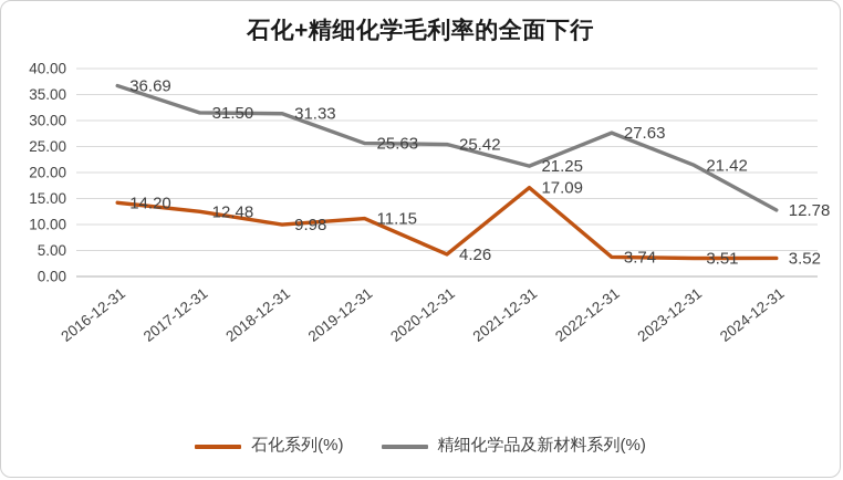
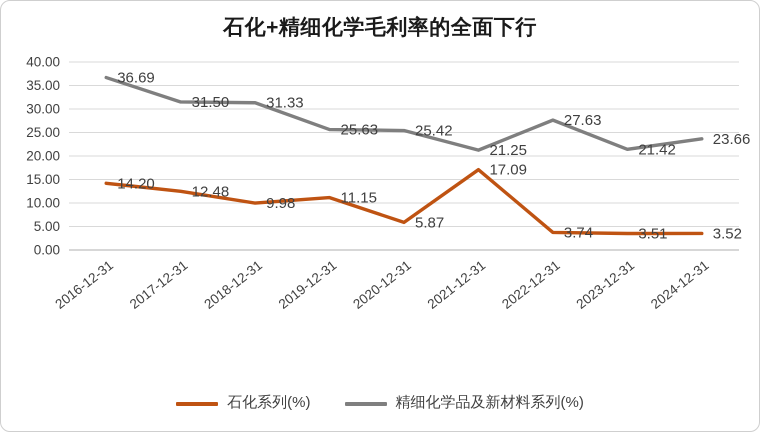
石化系列(%)/2020-12-31: 4.26 -> 5.87
精细化学品及新材料系列(%)/2024-12-31: 12.78 -> 23.66
